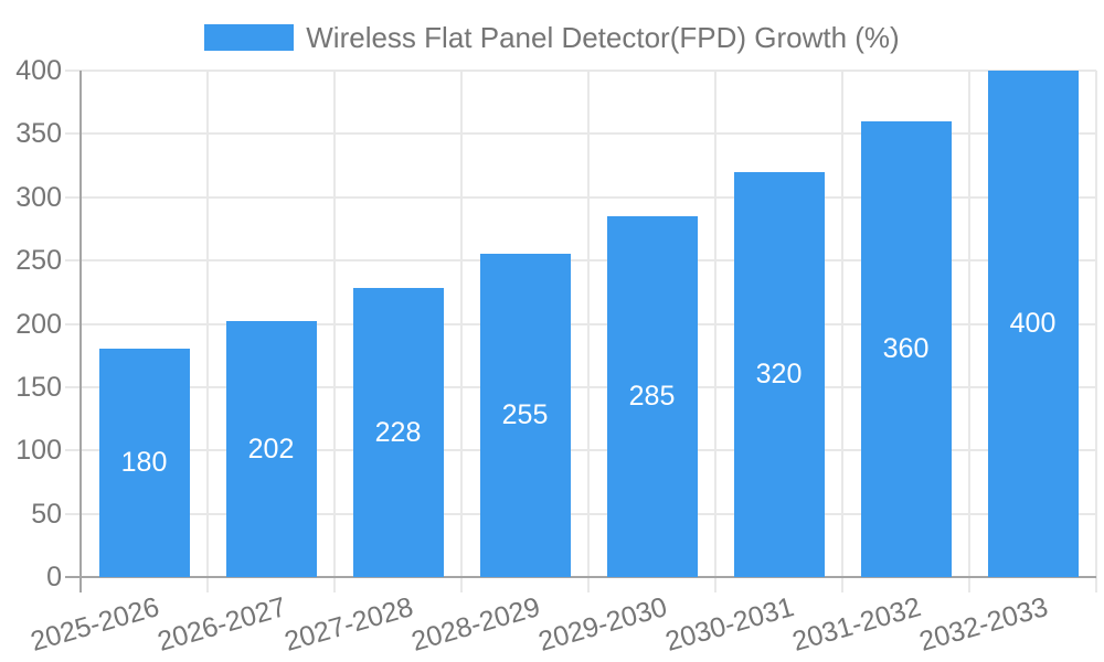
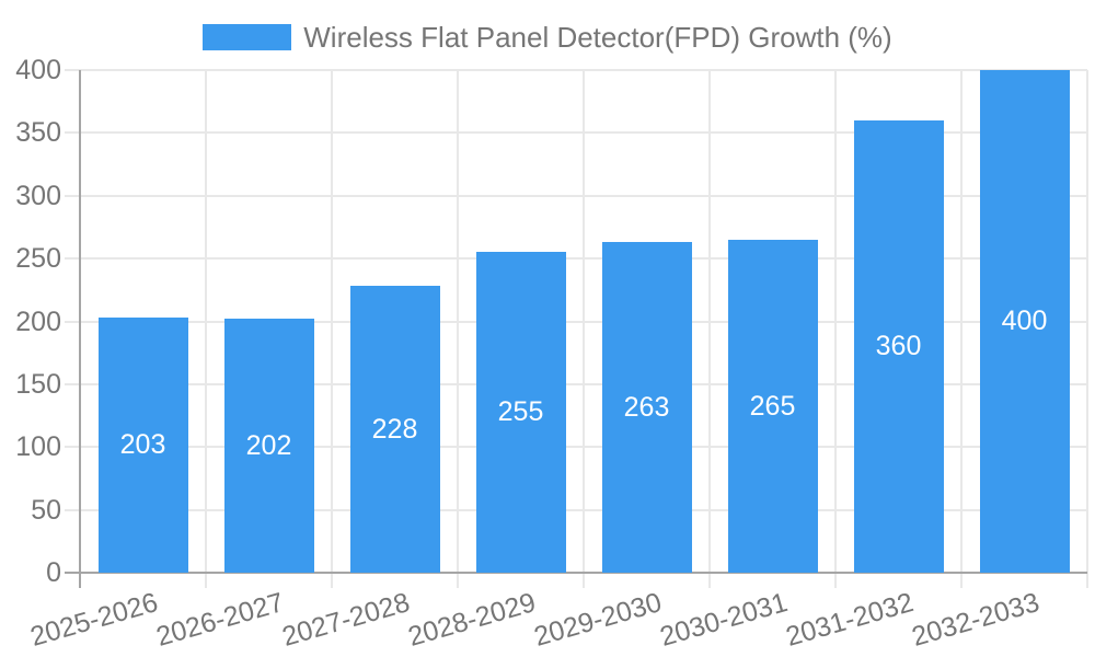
2025-2026: 180 -> 203
2029-2030: 285 -> 263
2030-2031: 320 -> 265
